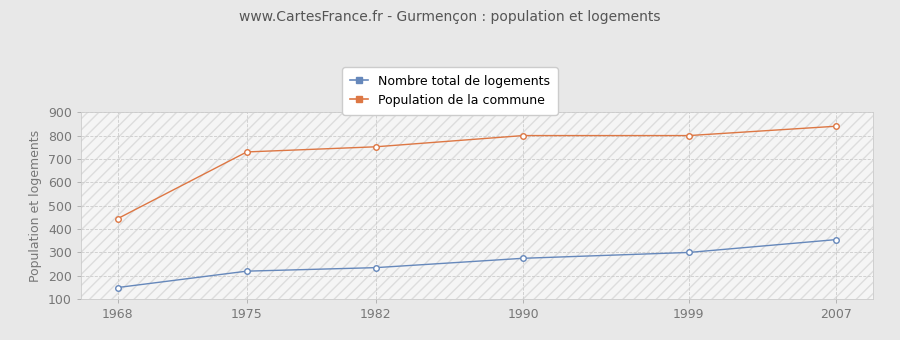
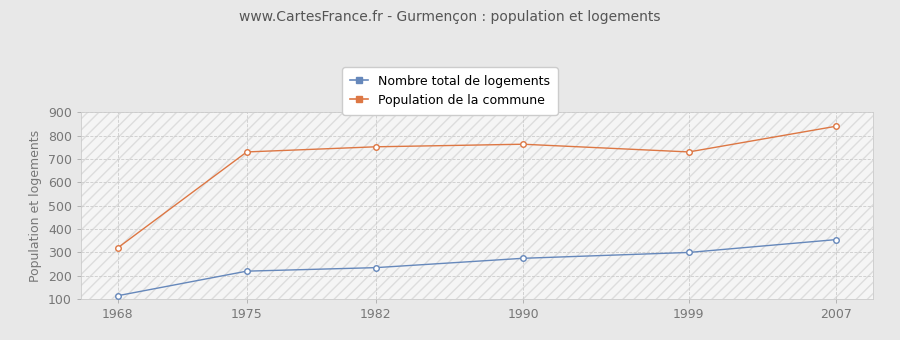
Nombre total de logements/1968: 150 -> 115
Population de la commune/1968: 445 -> 320
Population de la commune/1990: 800 -> 763
Population de la commune/1999: 800 -> 730
